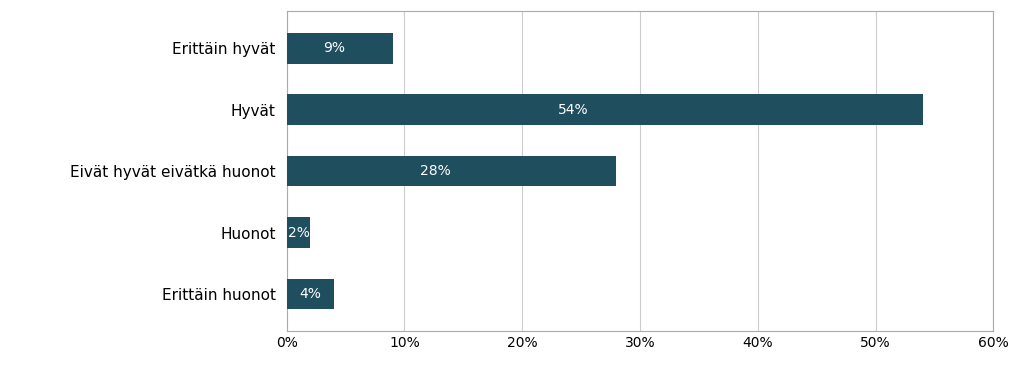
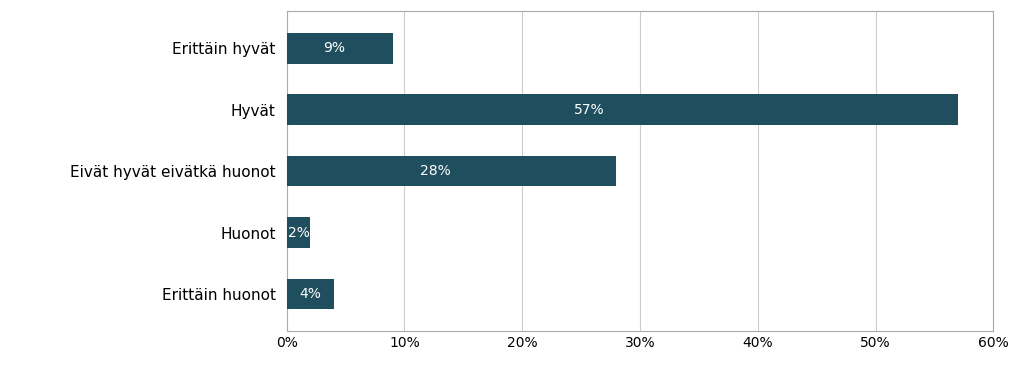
Hyvät: 54% -> 57%
